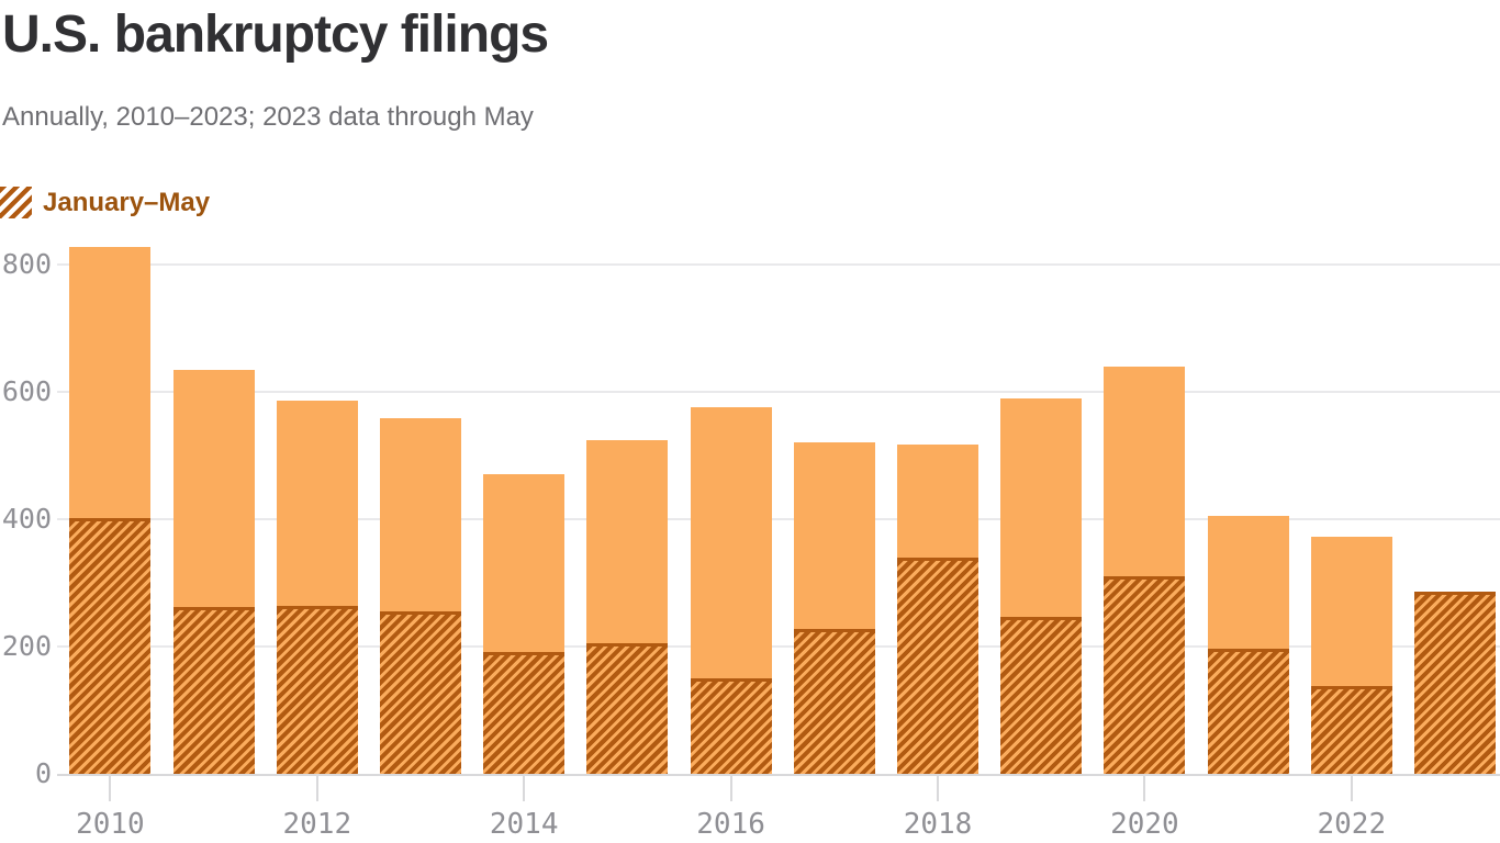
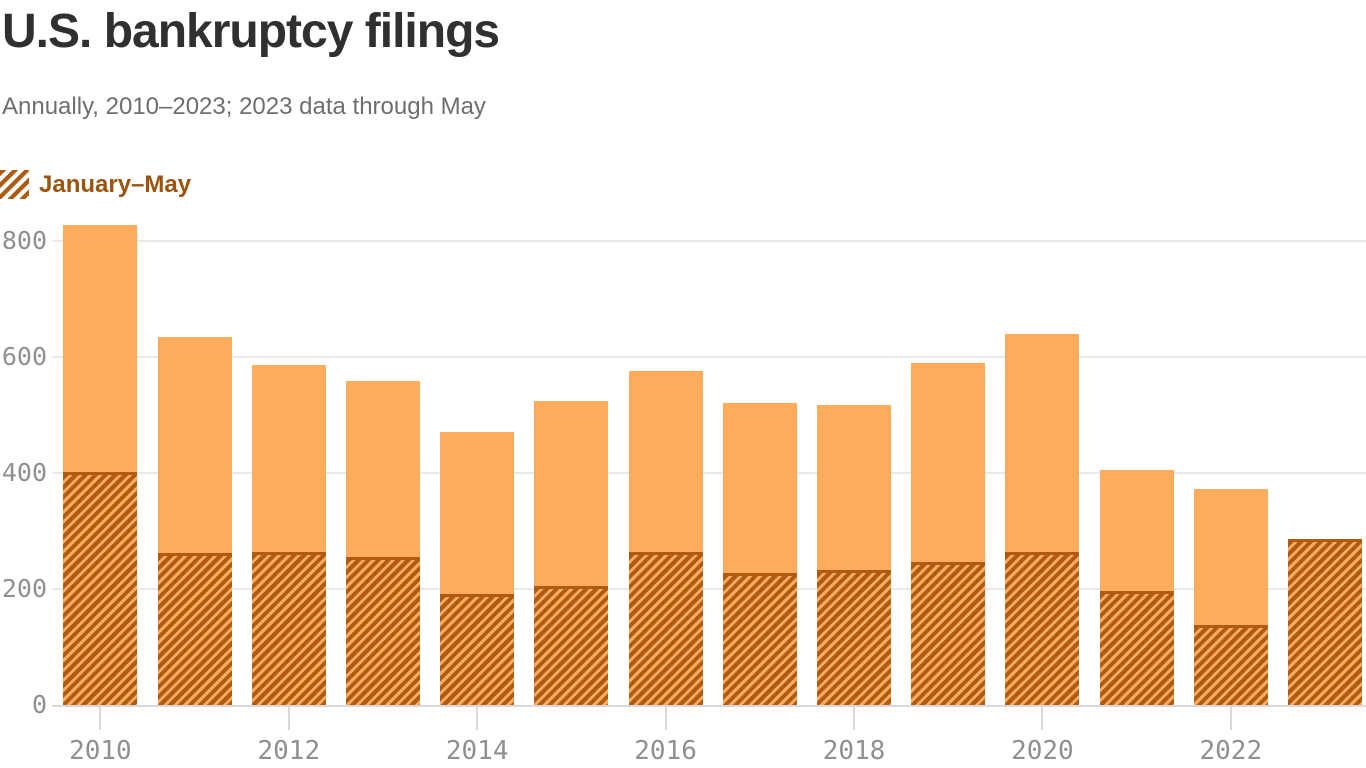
January–May/2016: 150 -> 260
January–May/2018: 340 -> 230
January–May/2020: 310 -> 260
